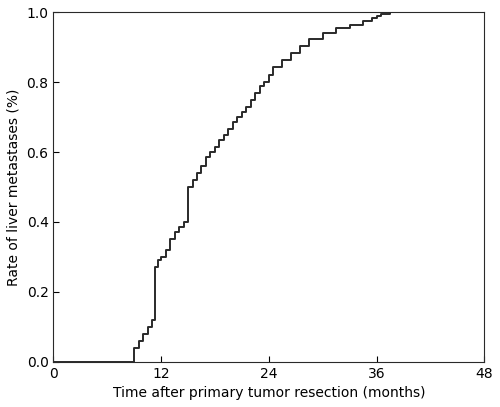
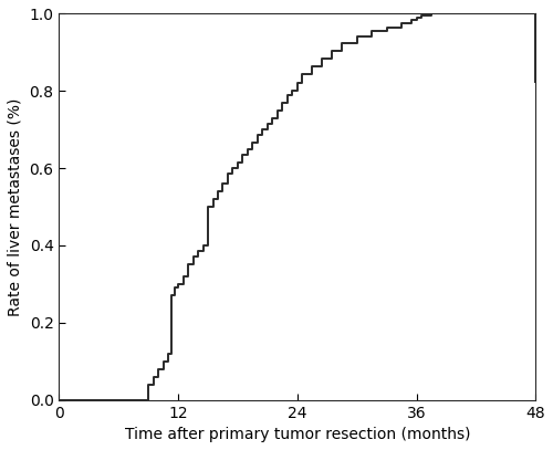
48: 1.000 -> 0.825
